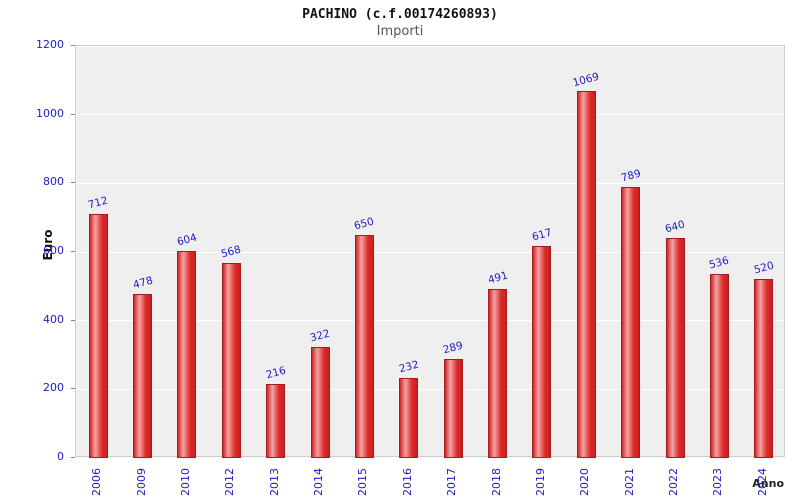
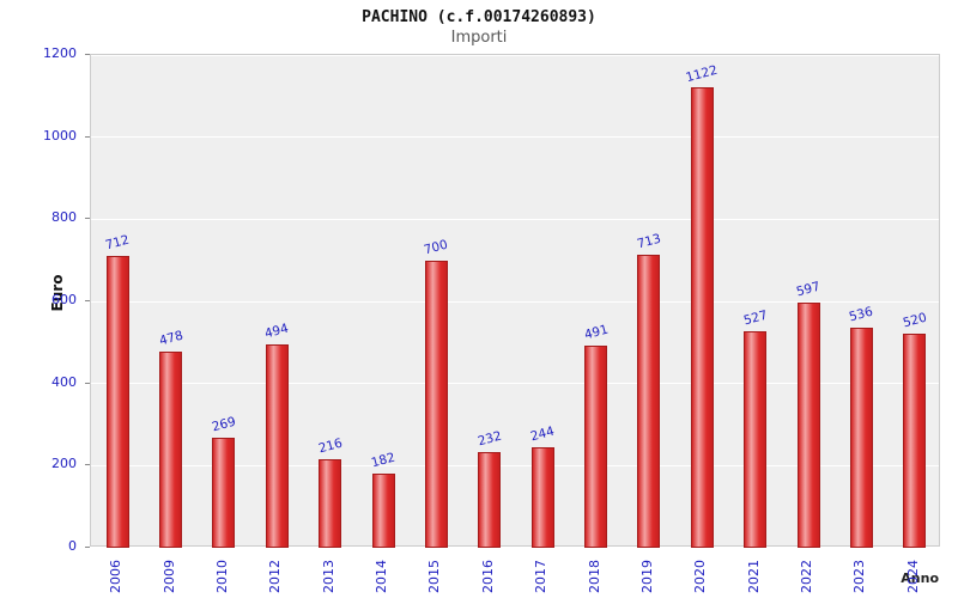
2010: 604 -> 269
2012: 568 -> 494
2014: 322 -> 182
2015: 650 -> 700
2017: 289 -> 244
2019: 617 -> 713
2020: 1069 -> 1122
2021: 789 -> 527
2022: 640 -> 597
